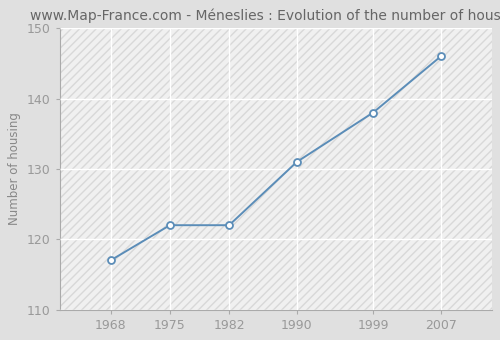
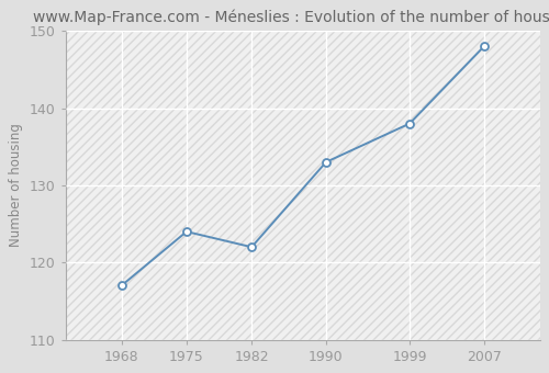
1975: 122 -> 124
1990: 131 -> 133
2007: 146 -> 148
